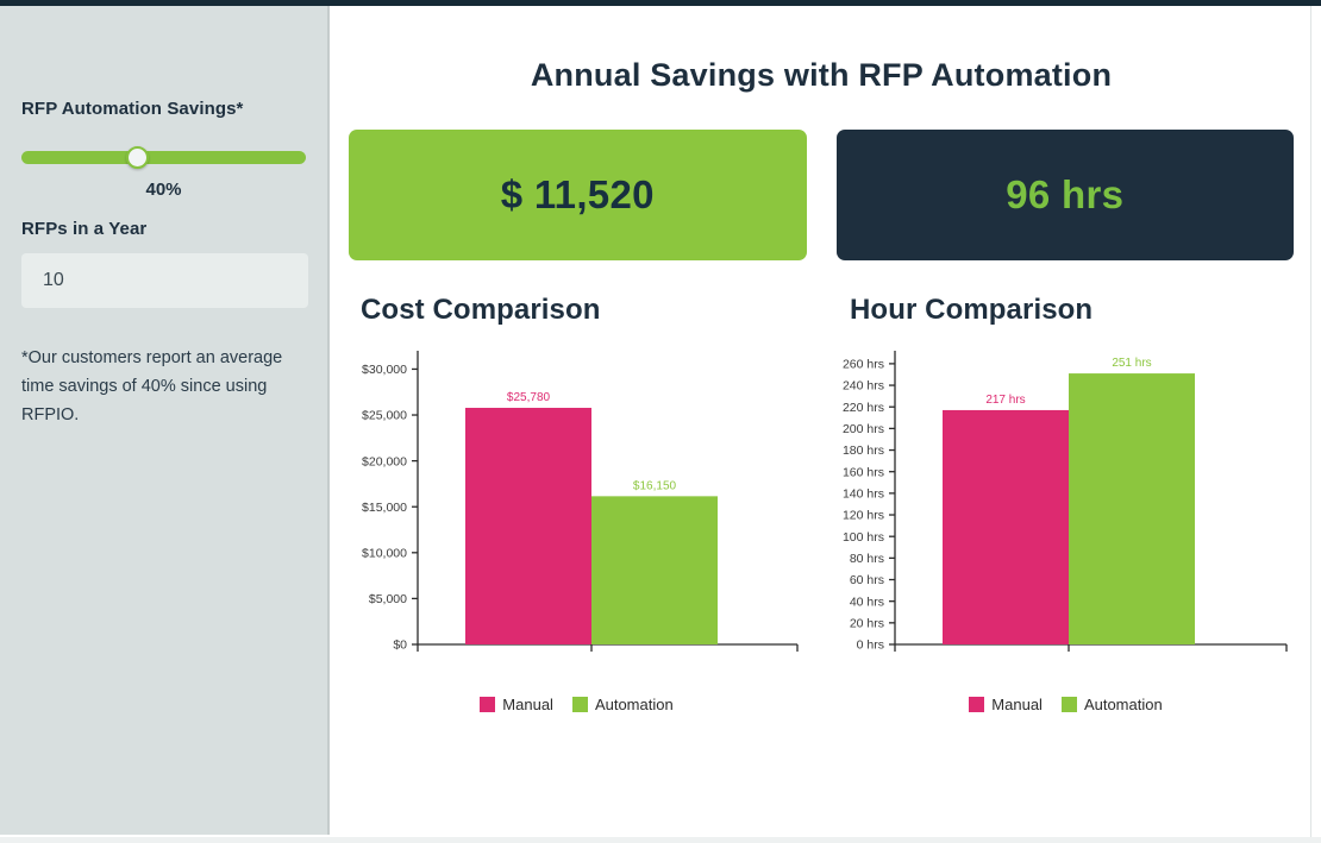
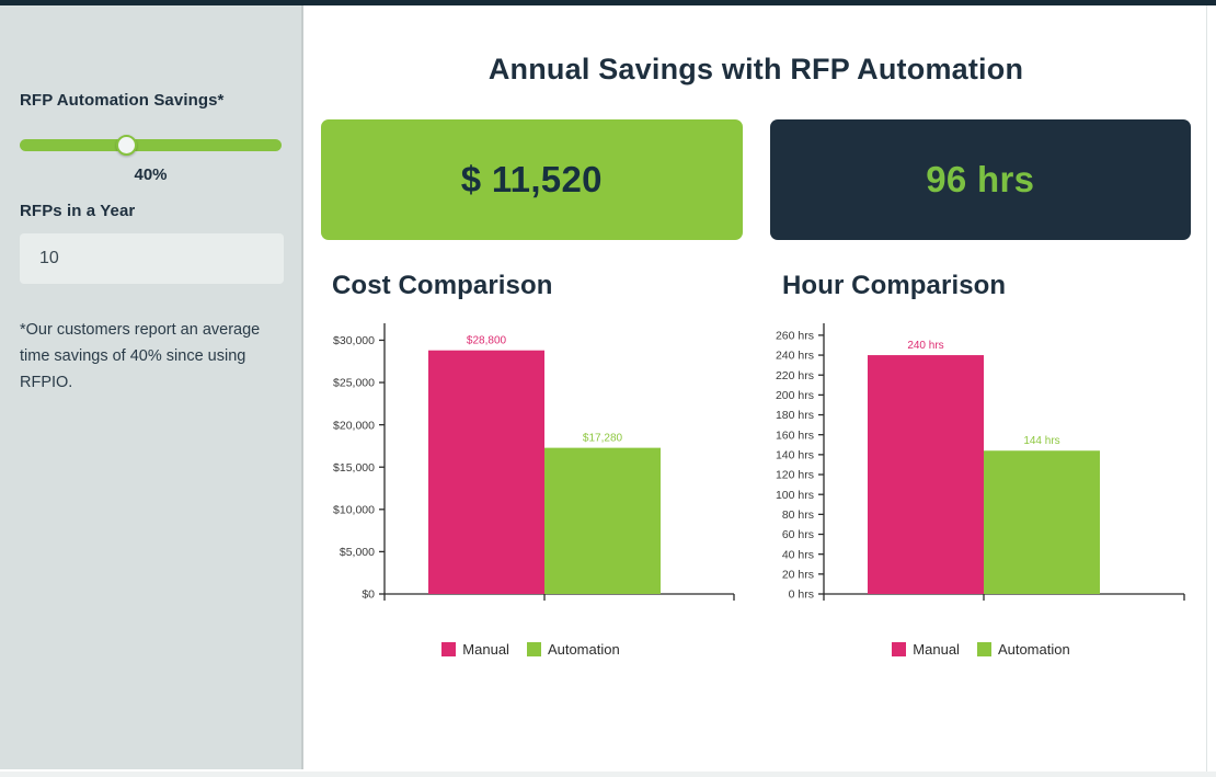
Cost Comparison/Manual: $25,780 -> $28,800
Cost Comparison/Automation: $16,150 -> $17,280
Hour Comparison/Manual: 217 -> 240
Hour Comparison/Automation: 251 -> 144
